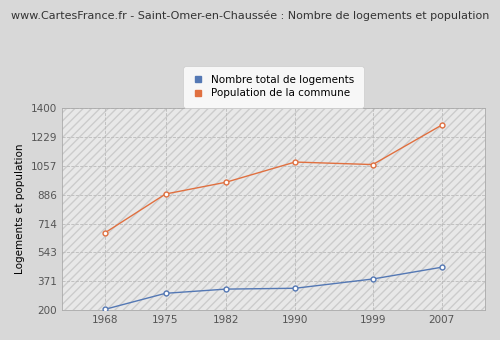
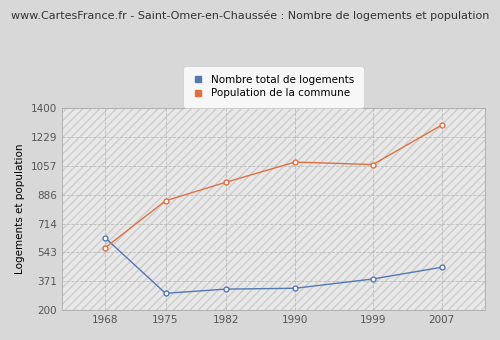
Nombre total de logements/1968: 200 -> 630
Population de la commune/1968: 660 -> 570
Population de la commune/1975: 890 -> 850
